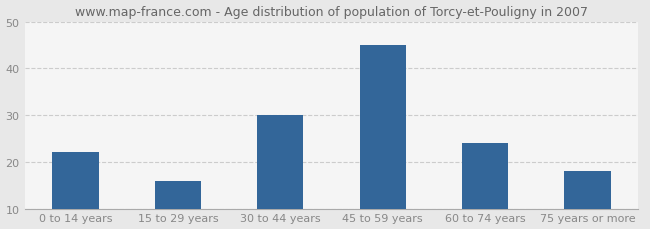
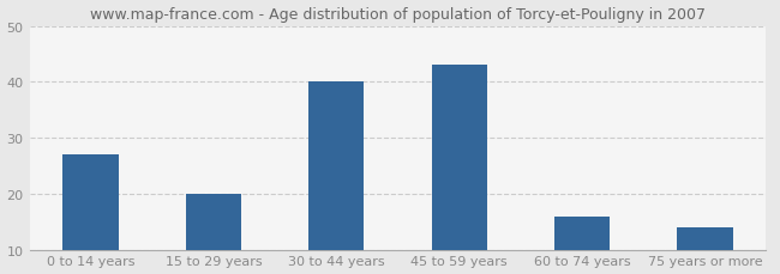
0 to 14 years: 22 -> 27
15 to 29 years: 16 -> 20
30 to 44 years: 30 -> 40
45 to 59 years: 45 -> 43
60 to 74 years: 24 -> 16
75 years or more: 18 -> 14
